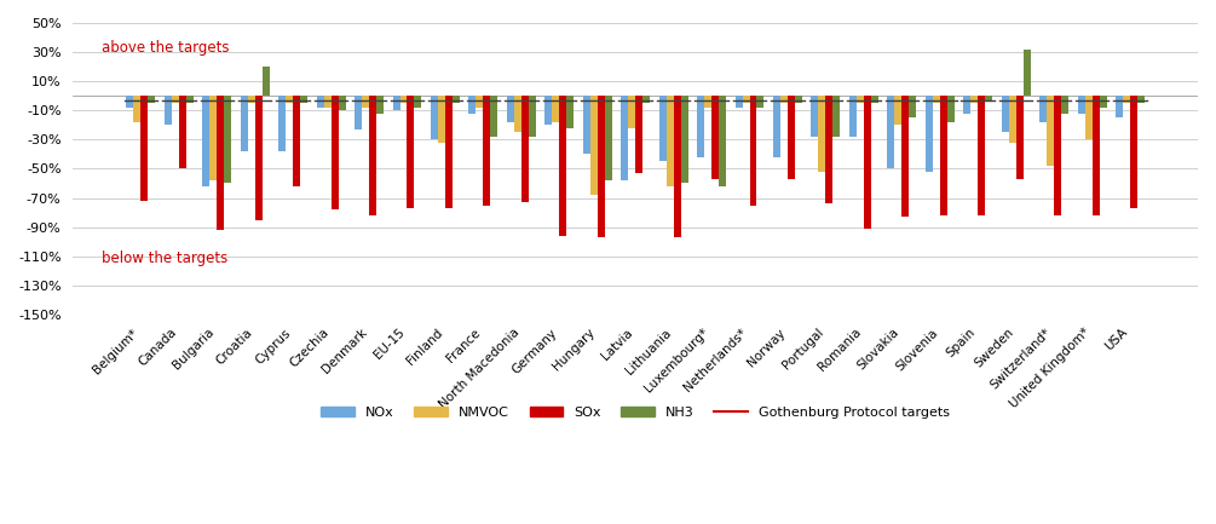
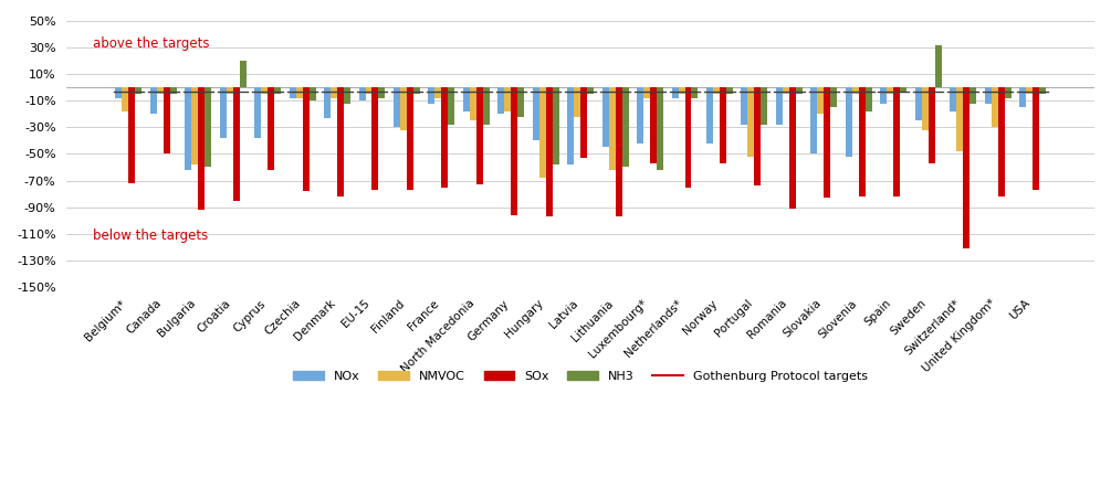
SOx/Switzerland*: -82% -> -121%
